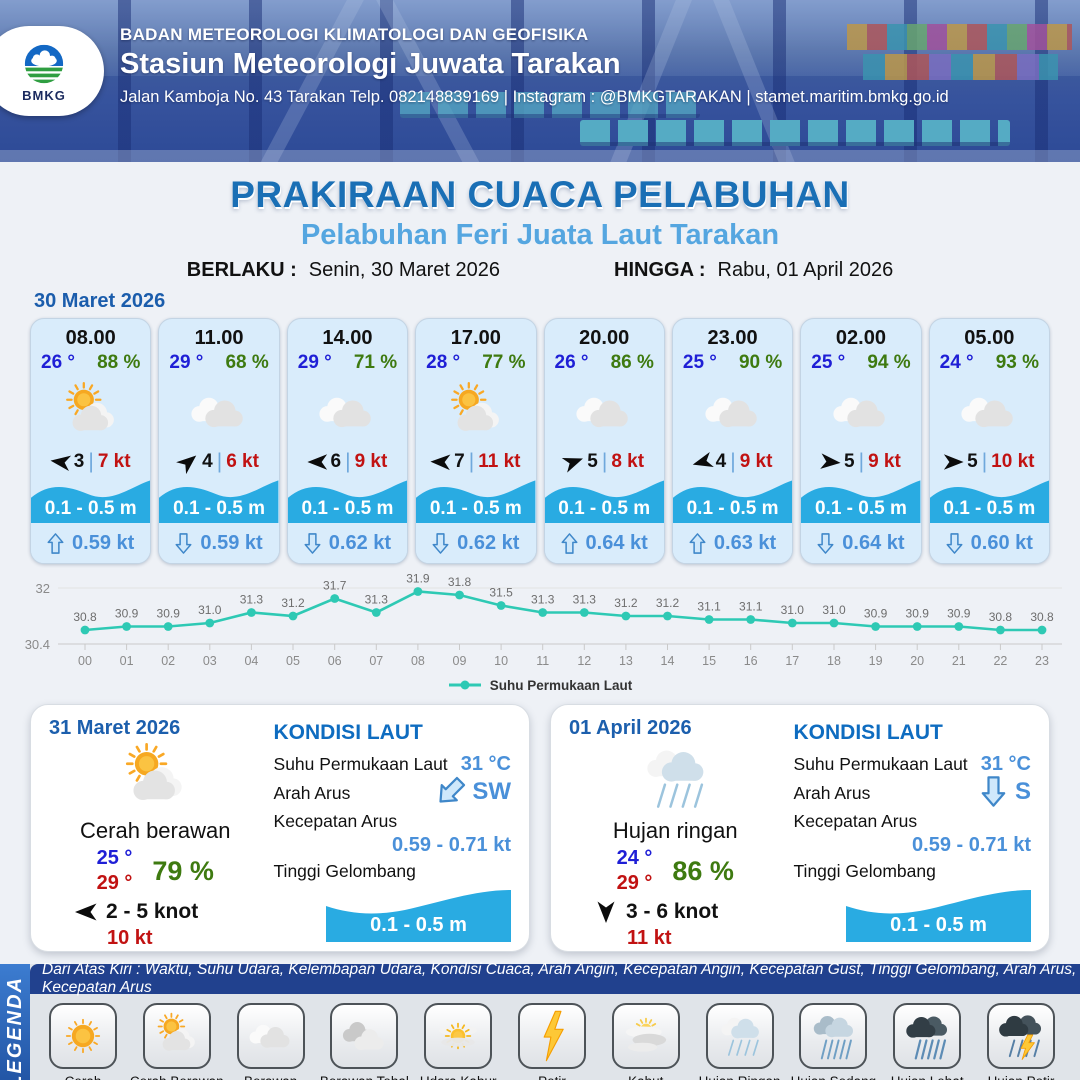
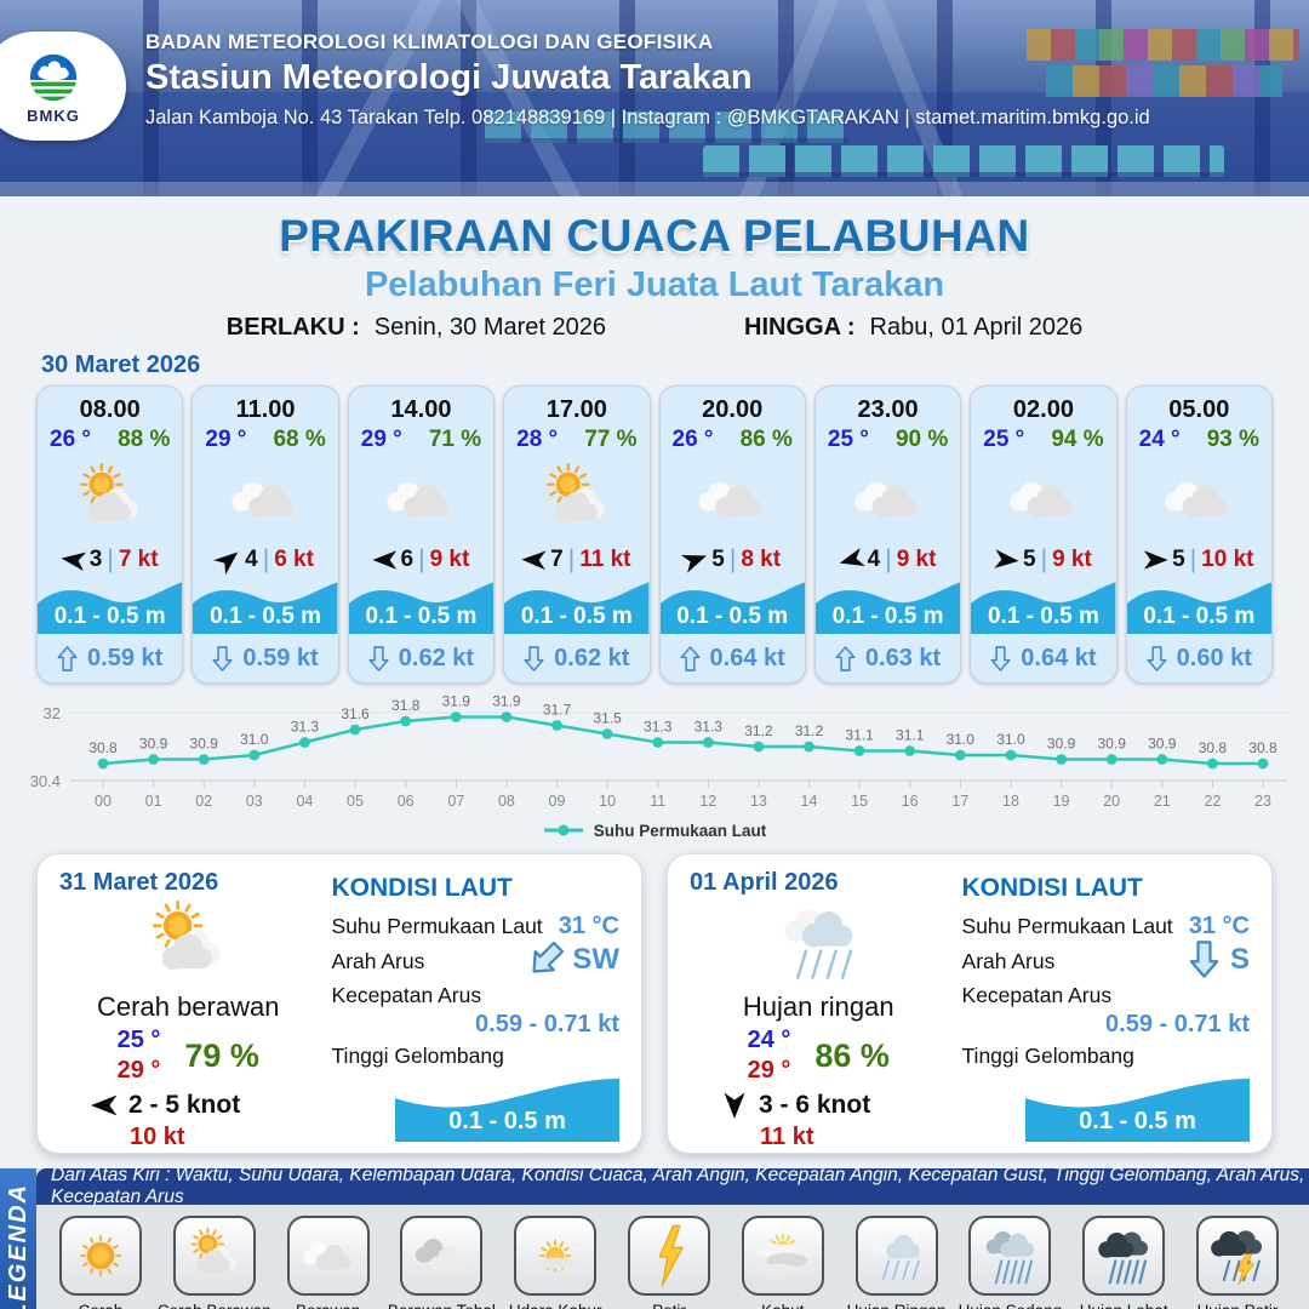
05: 31.2 -> 31.6
06: 31.7 -> 31.8
07: 31.3 -> 31.9
09: 31.8 -> 31.7
